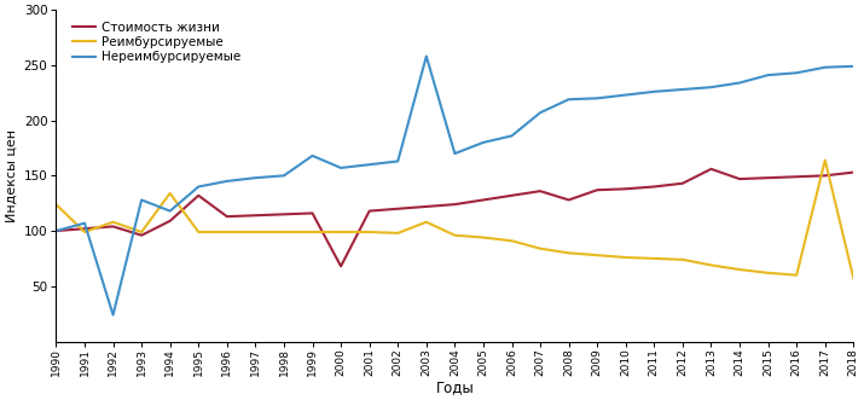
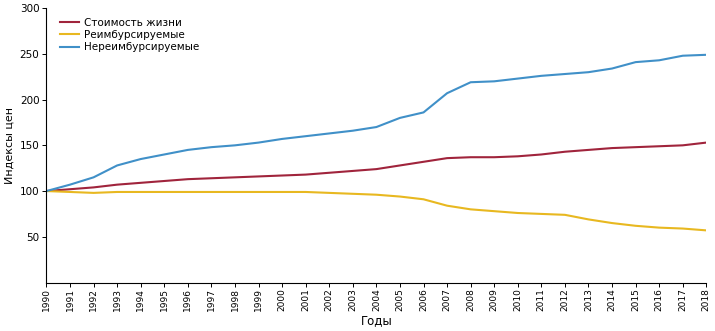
Реимбурсируемые/1990: 124 -> 100
Реимбурсируемые/1992: 108 -> 98
Нереимбурсируемые/1992: 24 -> 115
Стоимость жизни/1993: 96 -> 107
Реимбурсируемые/1994: 134 -> 99
Нереимбурсируемые/1994: 118 -> 135
Стоимость жизни/1995: 132 -> 111
Нереимбурсируемые/1999: 168 -> 153
Стоимость жизни/2000: 68 -> 117
Реимбурсируемые/2003: 108 -> 97
Нереимбурсируемые/2003: 258 -> 166
Стоимость жизни/2008: 128 -> 137
Стоимость жизни/2013: 156 -> 145
Реимбурсируемые/2017: 164 -> 59
